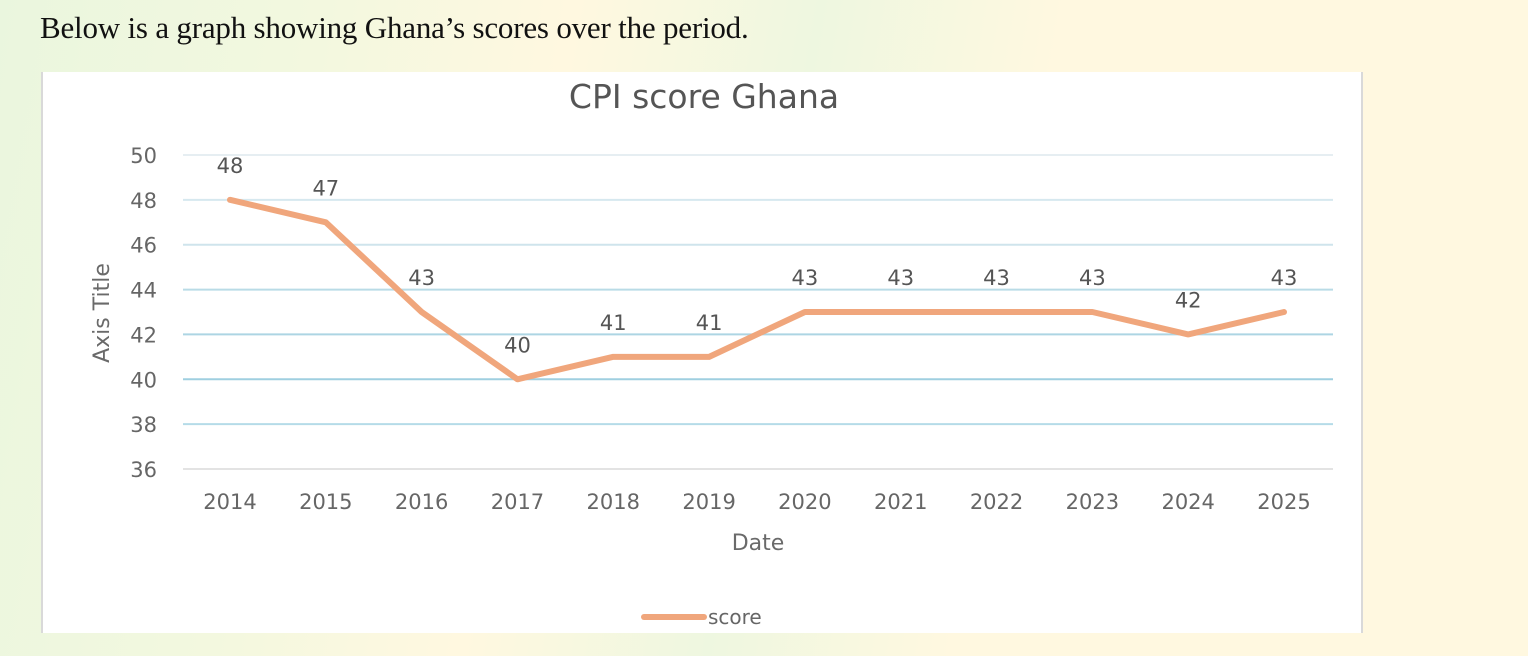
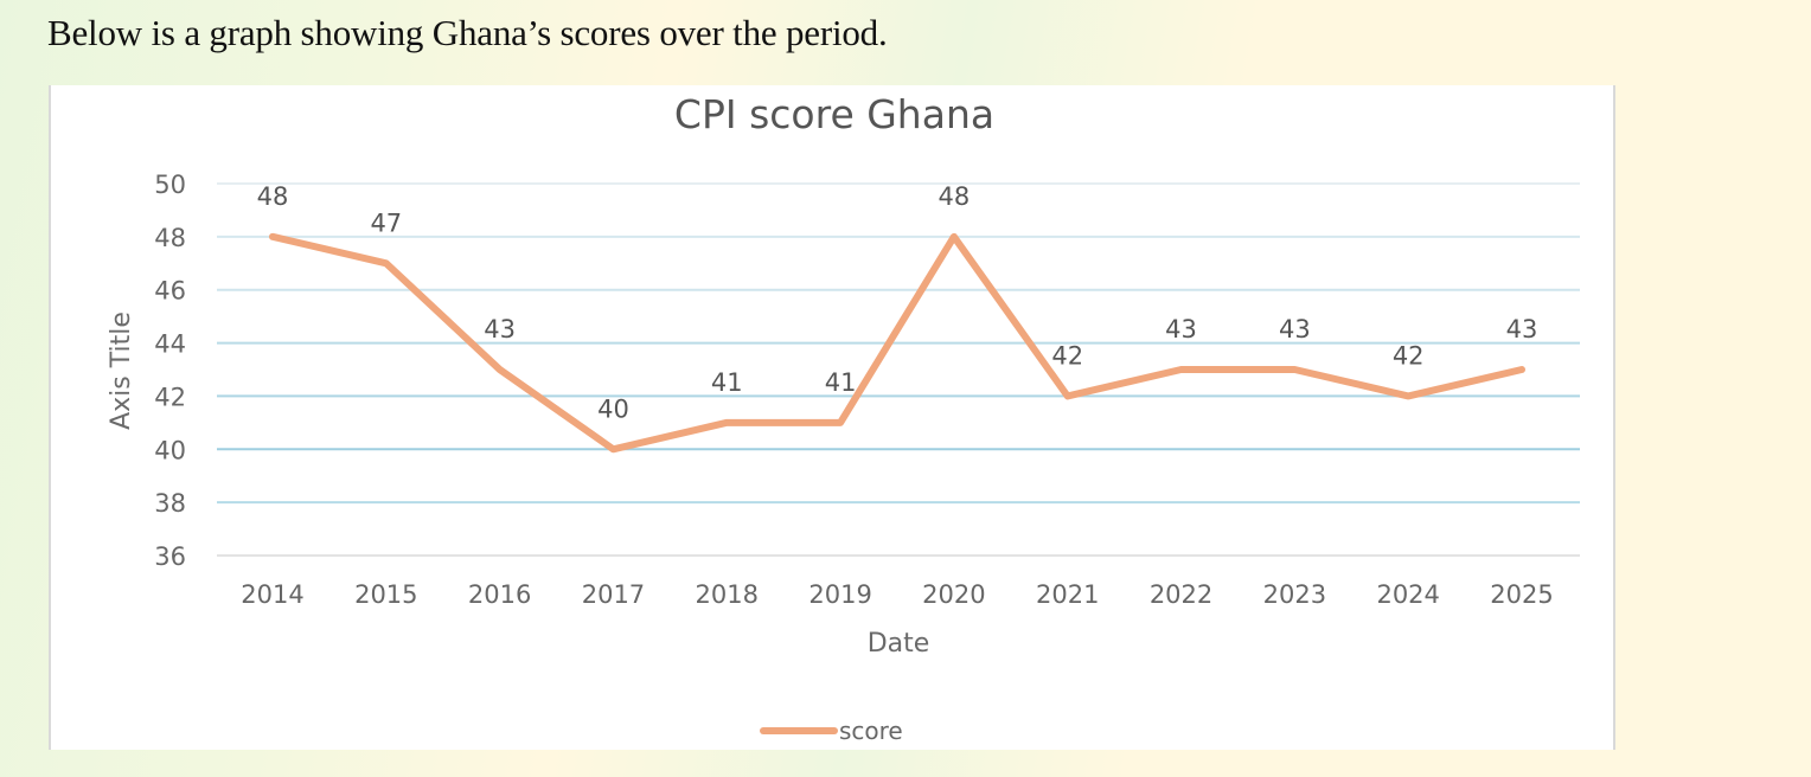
2020: 43 -> 48
2021: 43 -> 42
